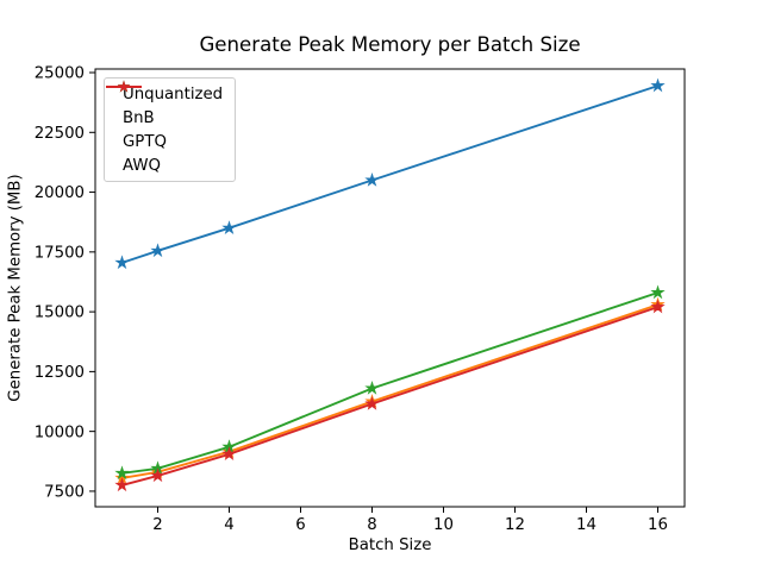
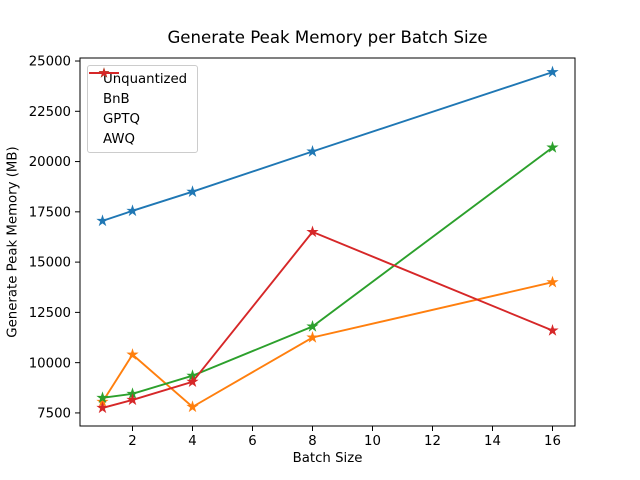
BnB/2: 8300 -> 10400
BnB/4: 9200 -> 7800
AWQ/8: 11200 -> 16500
BnB/16: 15300 -> 14000
GPTQ/16: 15800 -> 20700
AWQ/16: 15200 -> 11600
